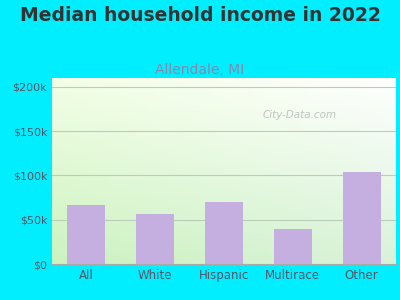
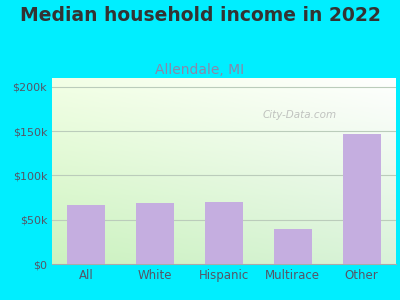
White: $56k -> $68k
Other: $104k -> $147k
